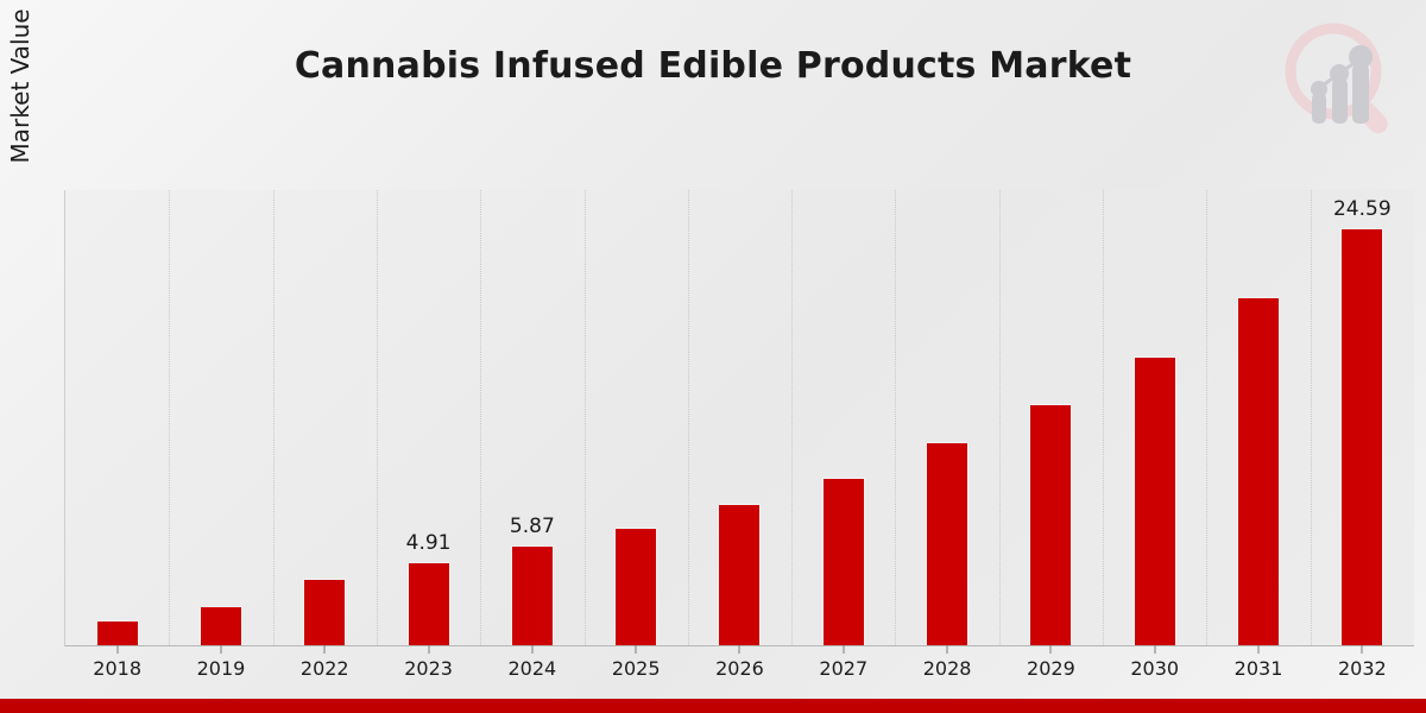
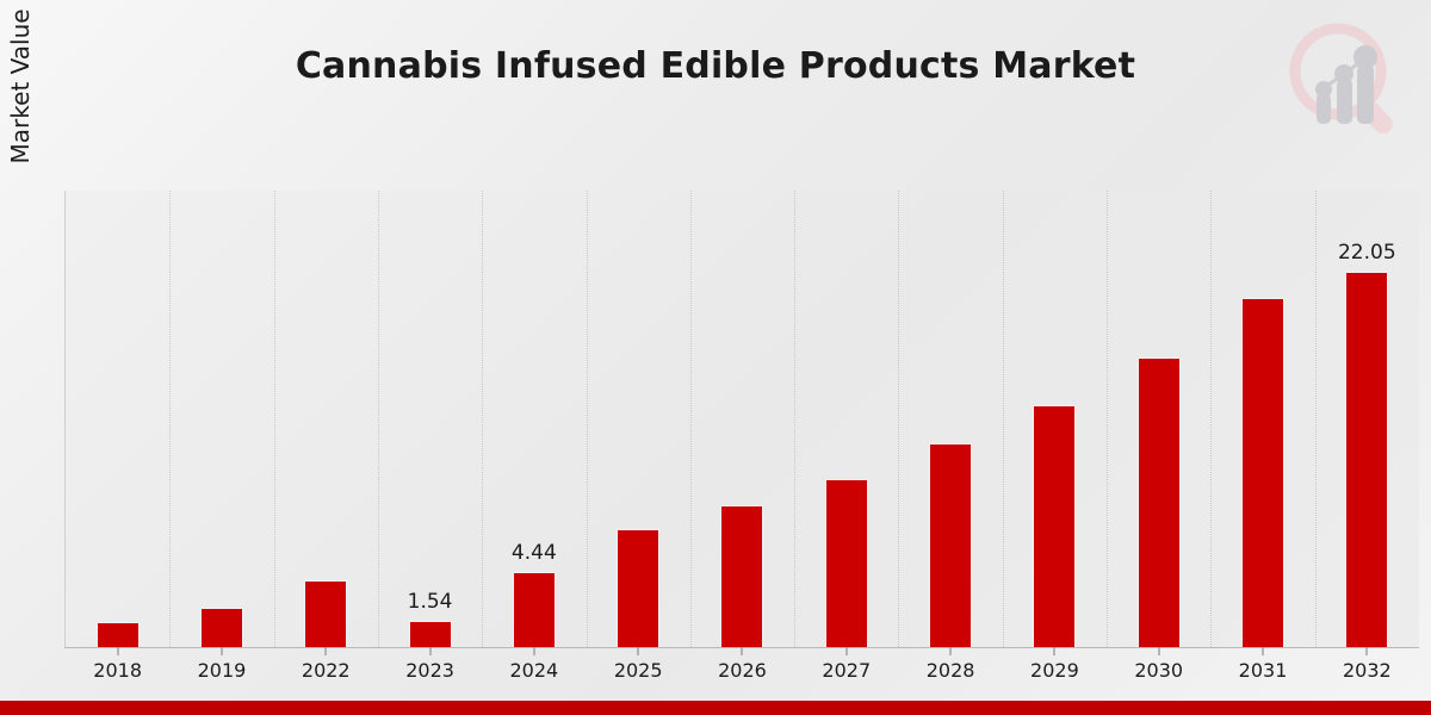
2023: 4.91 -> 1.54
2024: 5.87 -> 4.44
2032: 24.59 -> 22.05
